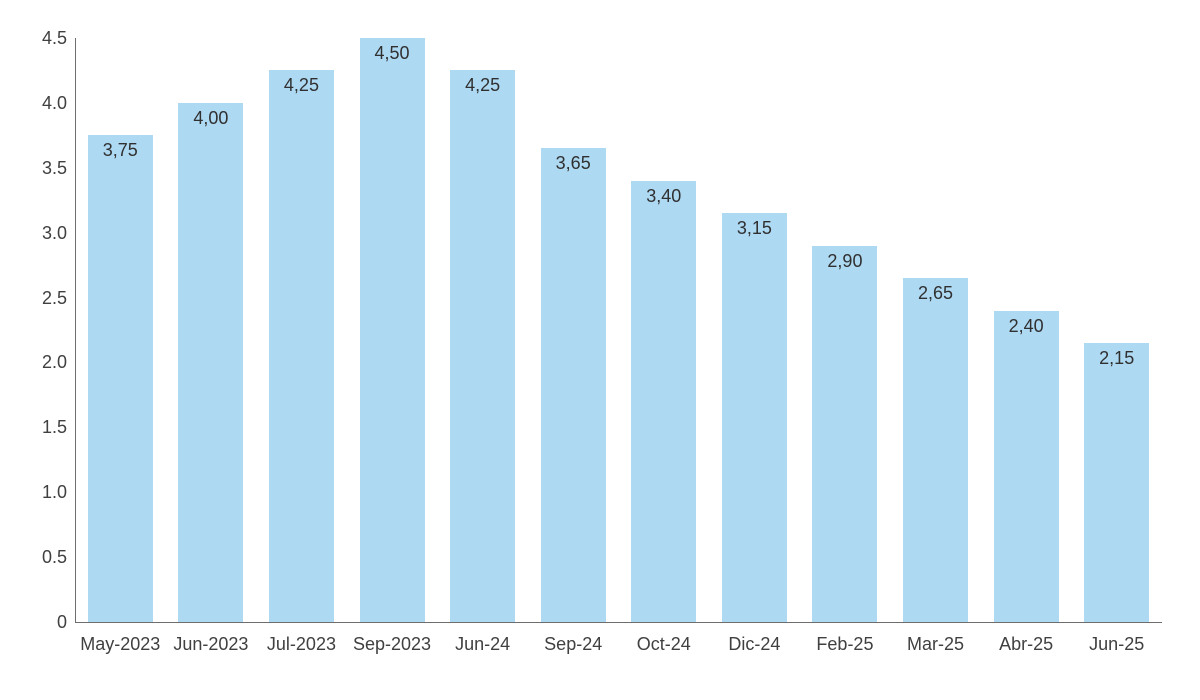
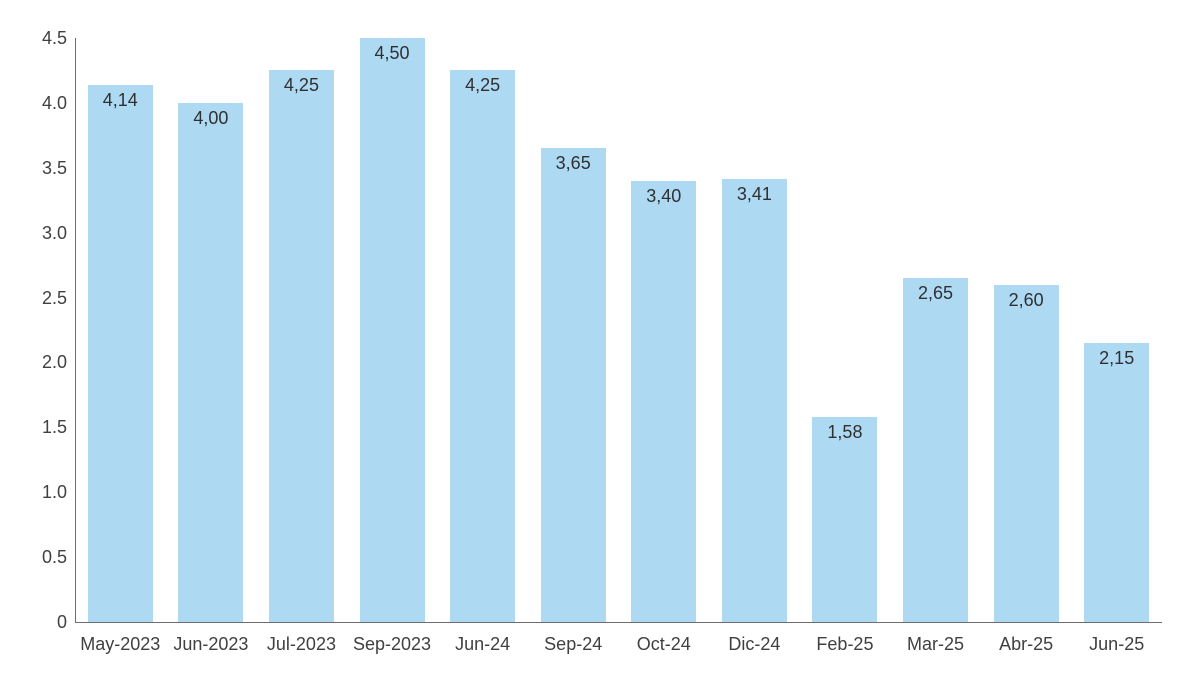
May-2023: 3,75 -> 4,14
Dic-24: 3,15 -> 3,41
Feb-25: 2,90 -> 1,58
Abr-25: 2,40 -> 2,60
